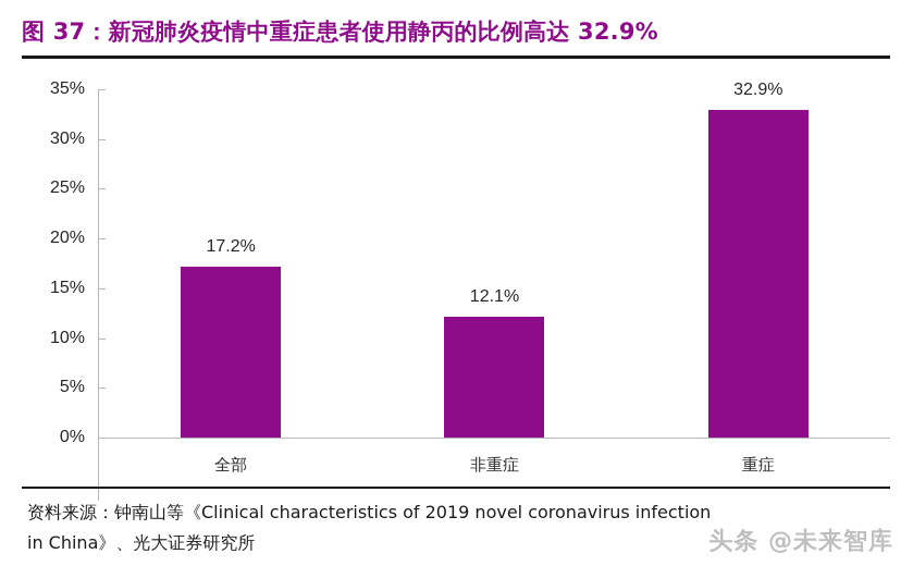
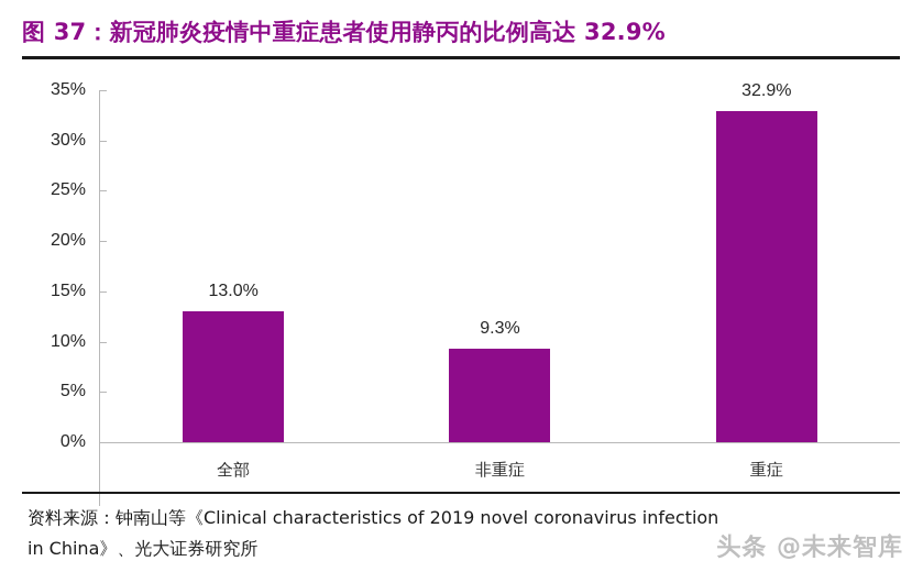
全部: 17.2% -> 13.0%
非重症: 12.1% -> 9.3%
